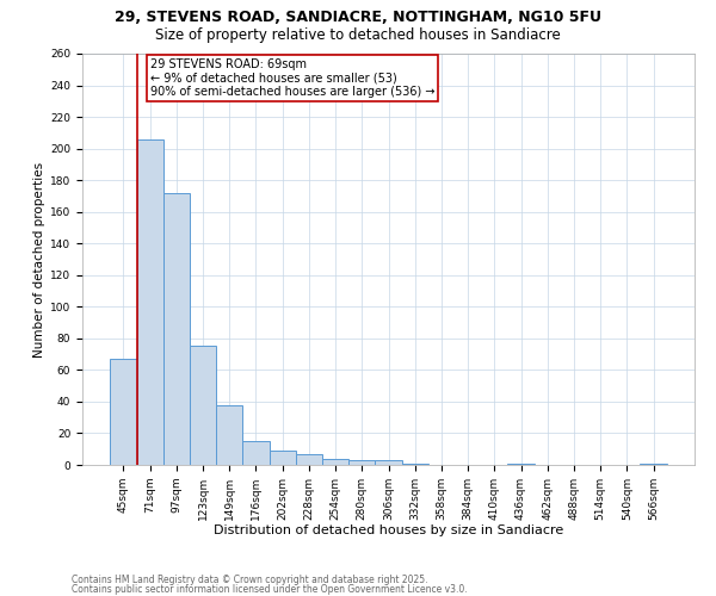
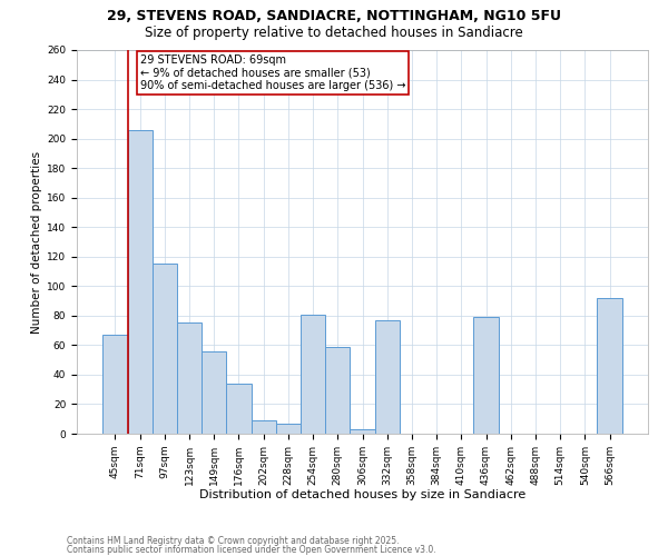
97sqm: 172 -> 115
149sqm: 38 -> 56
176sqm: 15 -> 34
254sqm: 4 -> 81
280sqm: 3 -> 59
332sqm: 1 -> 77
436sqm: 1 -> 79
566sqm: 1 -> 92
